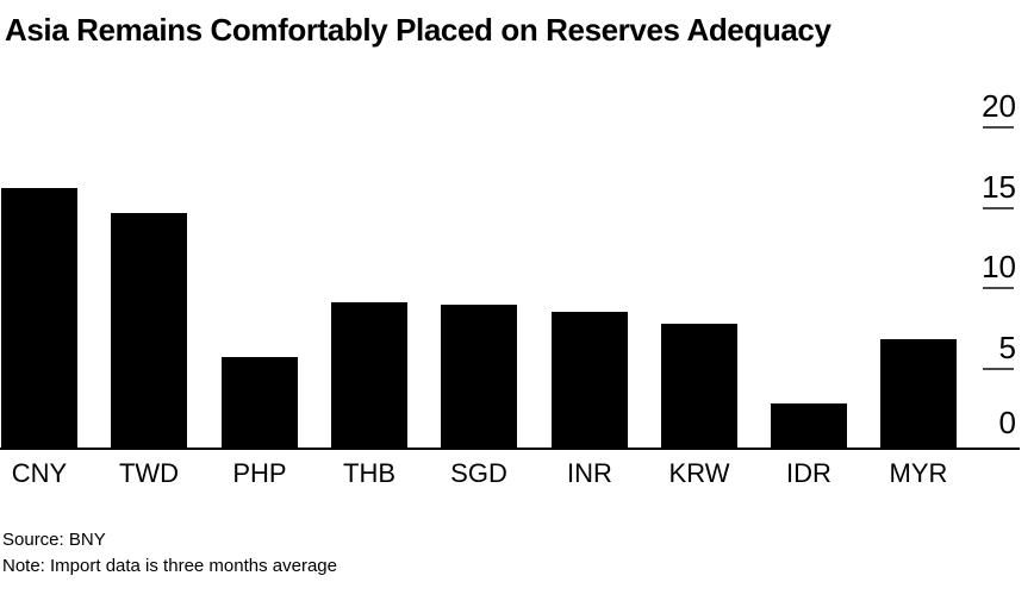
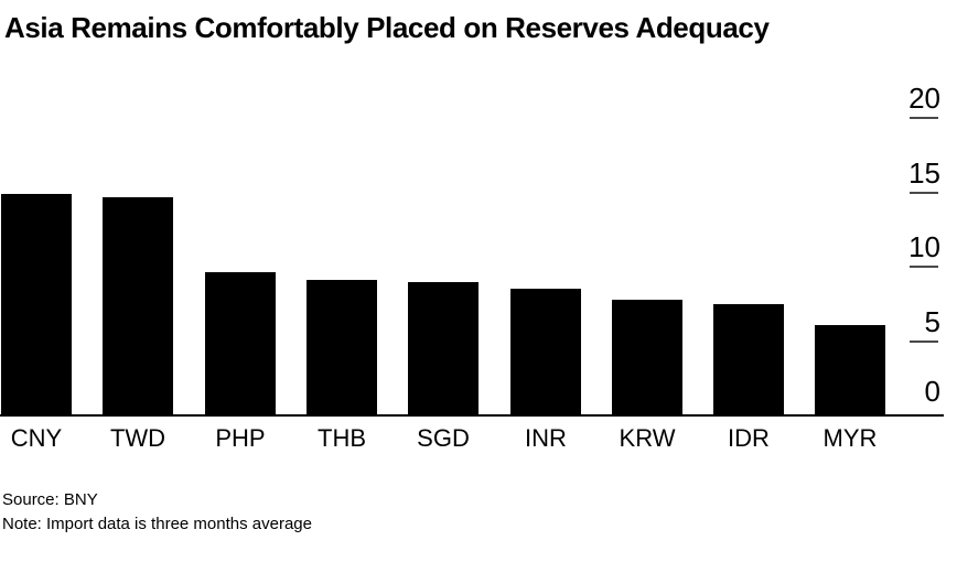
CNY: 16.2 -> 14.9
PHP: 5.7 -> 9.6
IDR: 2.8 -> 7.5
MYR: 6.8 -> 6.1
